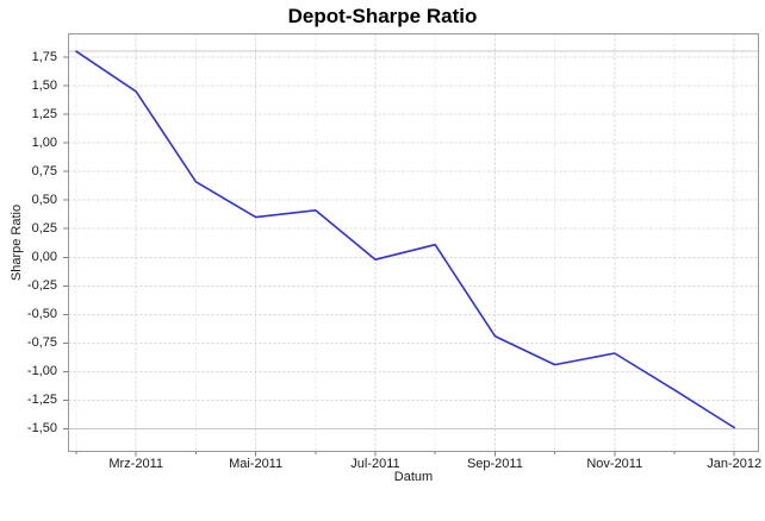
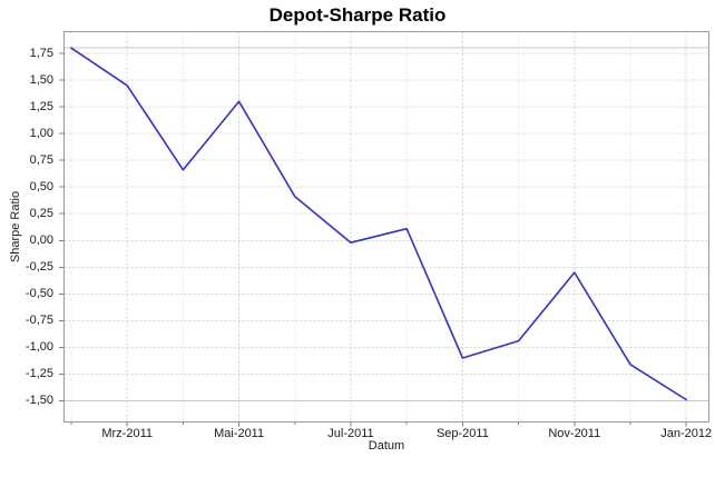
Mai-2011: 0,3 -> 1,3
Sep-2011: -0,7 -> -1,1
Nov-2011: -0,8 -> -0,3
